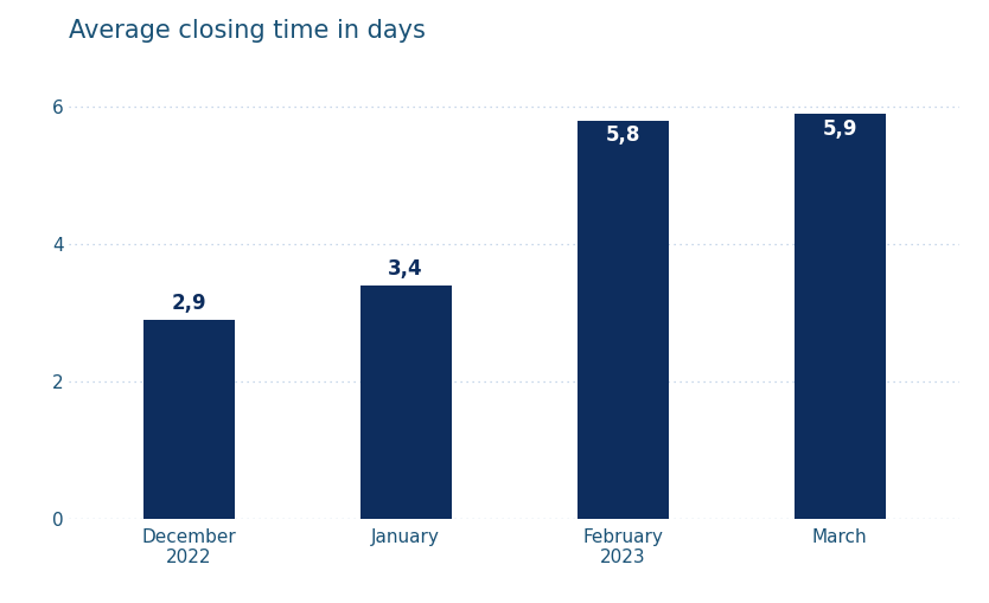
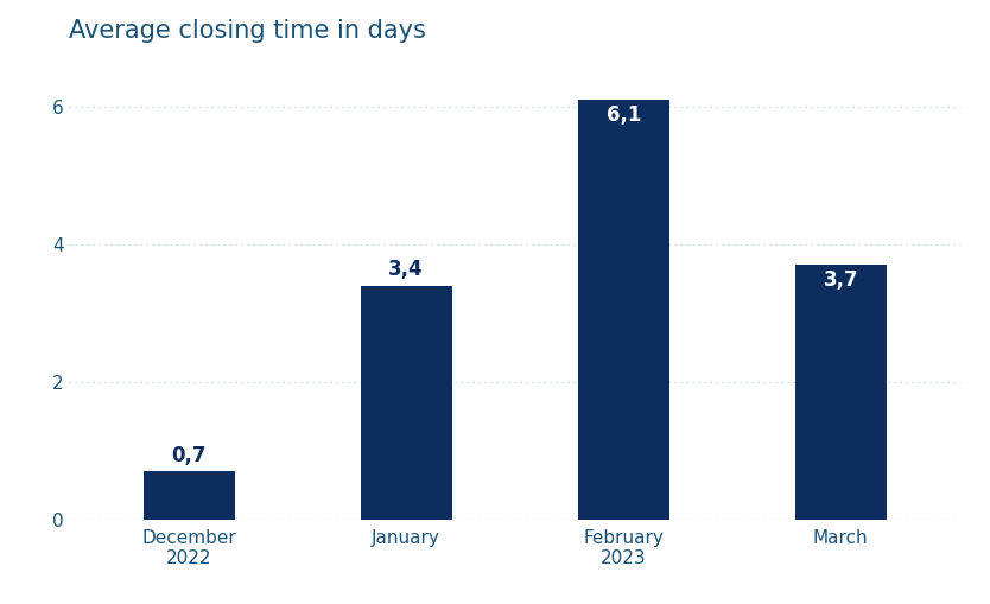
December 2022: 2,9 -> 0,7
February 2023: 5,8 -> 6,1
March: 5,9 -> 3,7
